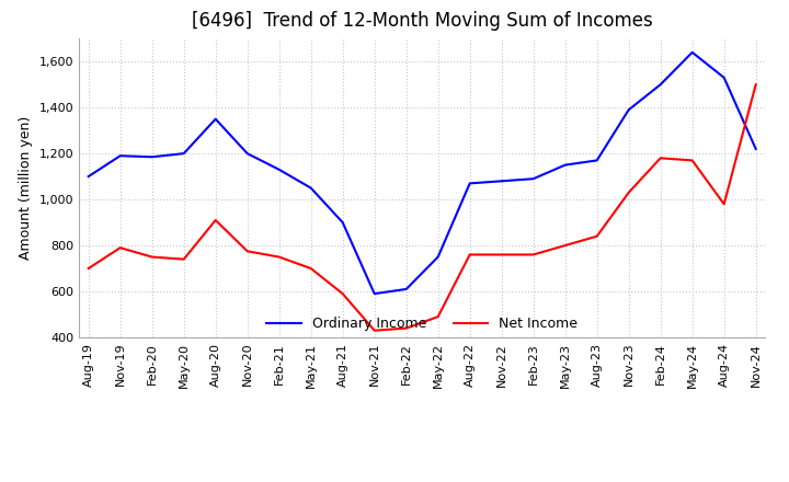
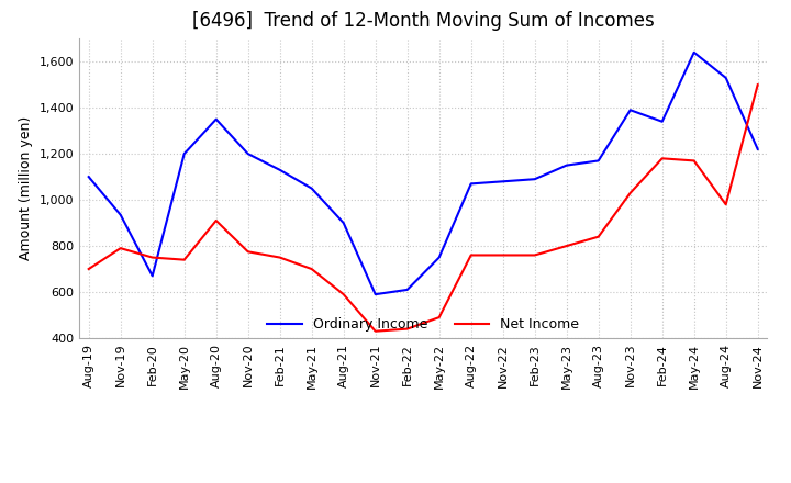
Ordinary Income/Nov-19: 1,190 -> 935
Ordinary Income/Feb-20: 1,185 -> 670
Ordinary Income/Feb-24: 1,500 -> 1,340
